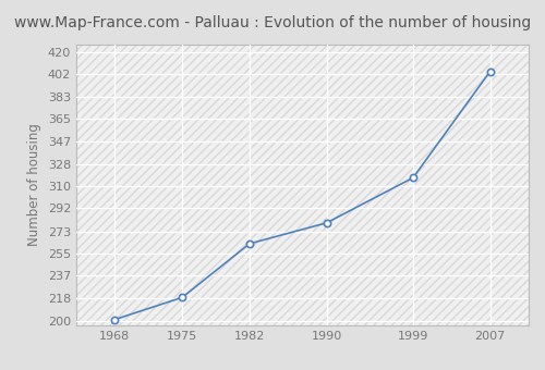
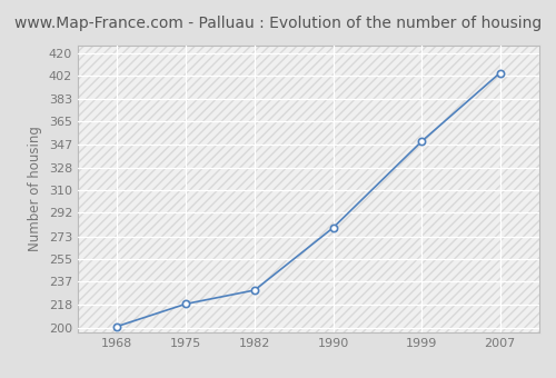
1982: 263 -> 230
1999: 317 -> 349
